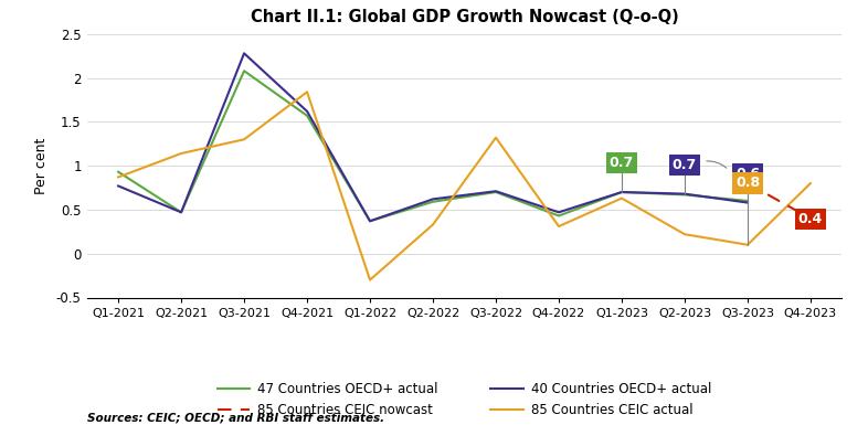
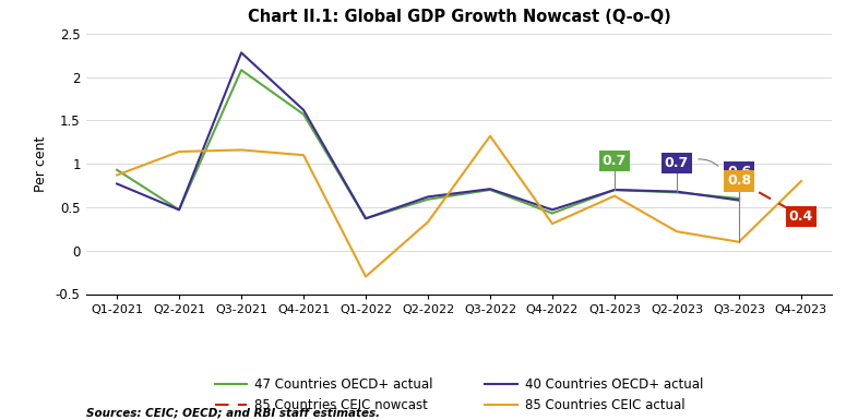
85 Countries CEIC actual/Q3-2021: 1.30 -> 1.16
85 Countries CEIC actual/Q4-2021: 1.84 -> 1.10
